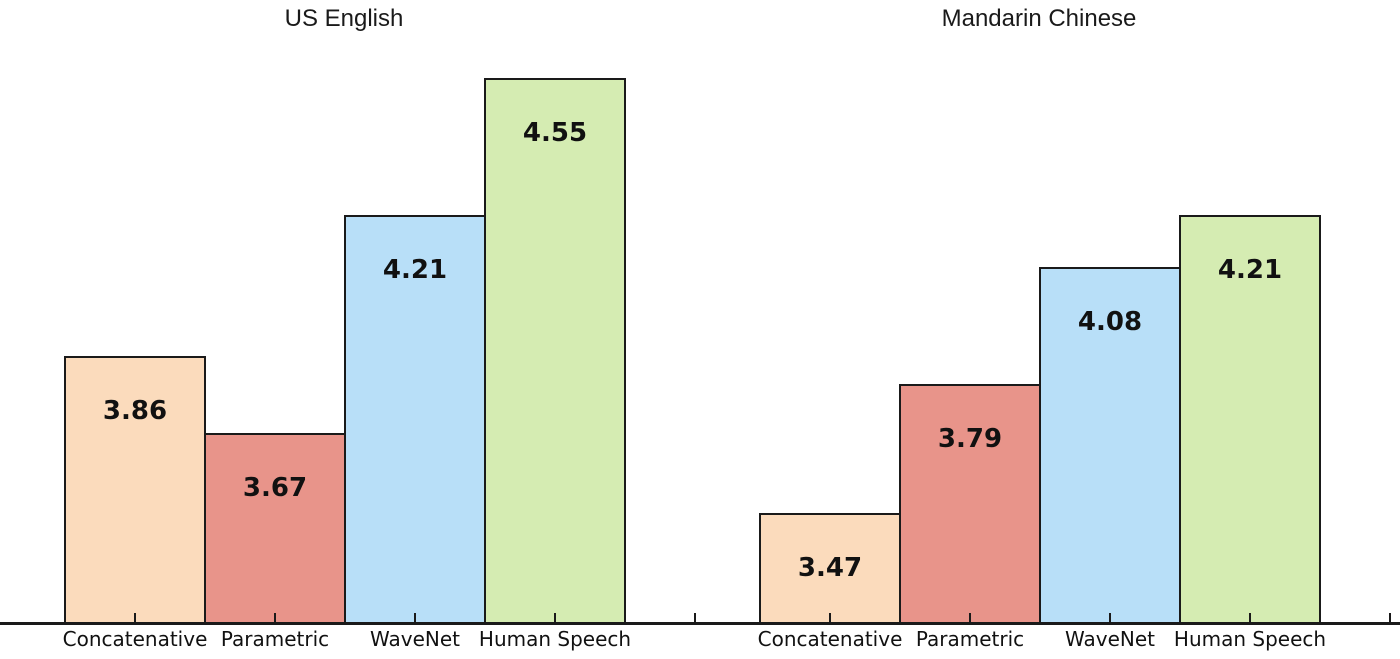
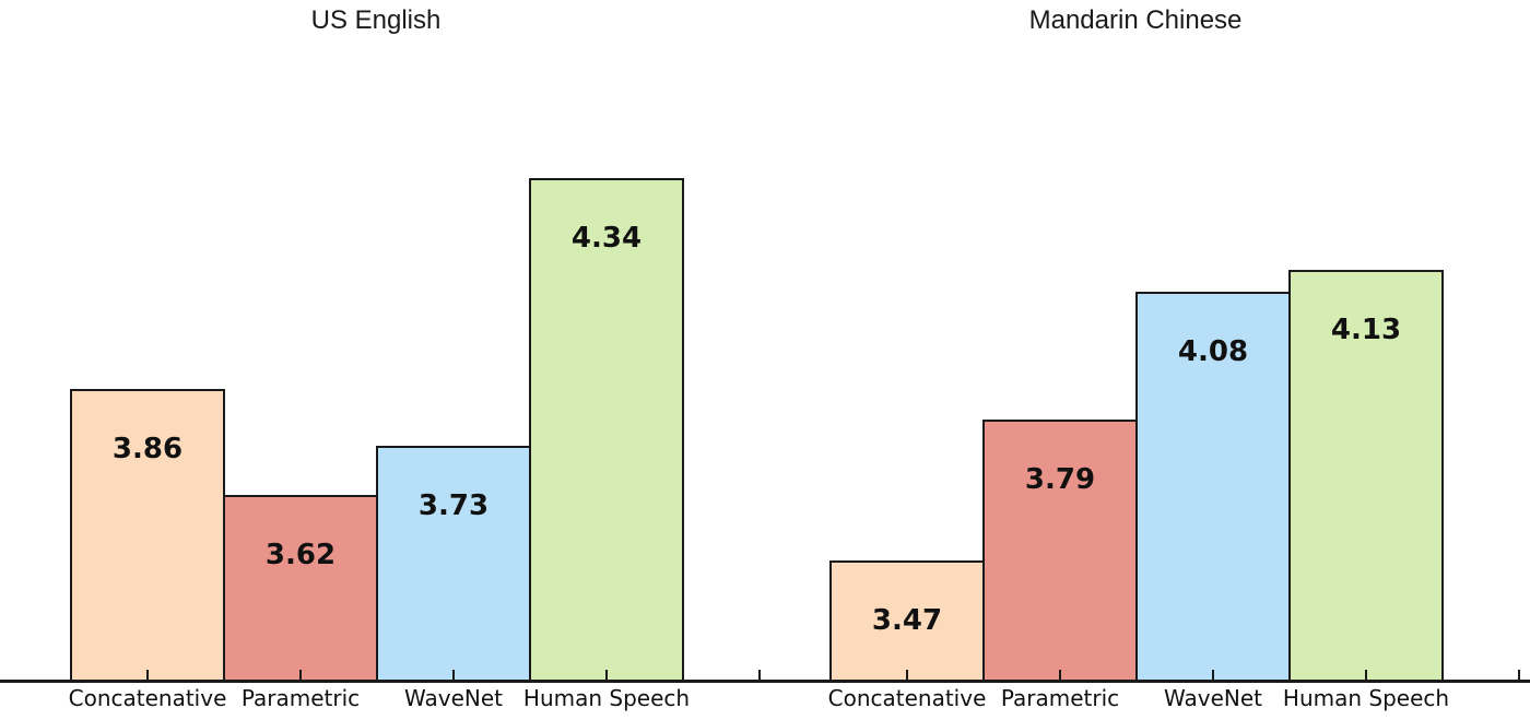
US English/Parametric: 3.67 -> 3.62
US English/WaveNet: 4.21 -> 3.73
US English/Human Speech: 4.55 -> 4.34
Mandarin Chinese/Human Speech: 4.21 -> 4.13
